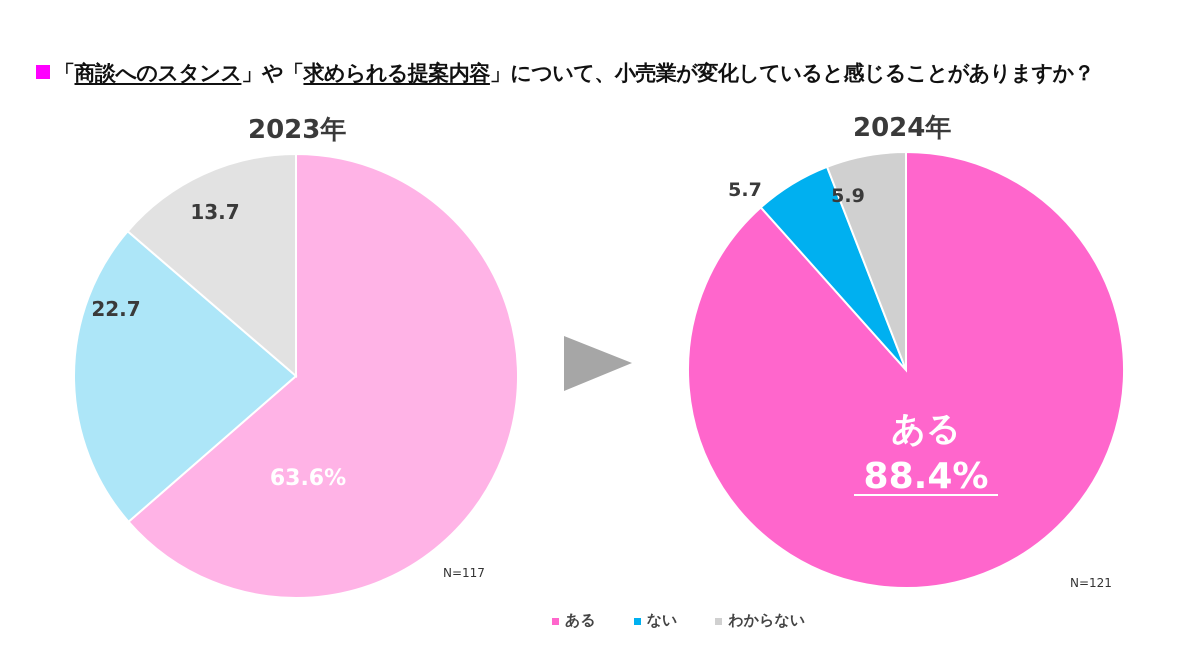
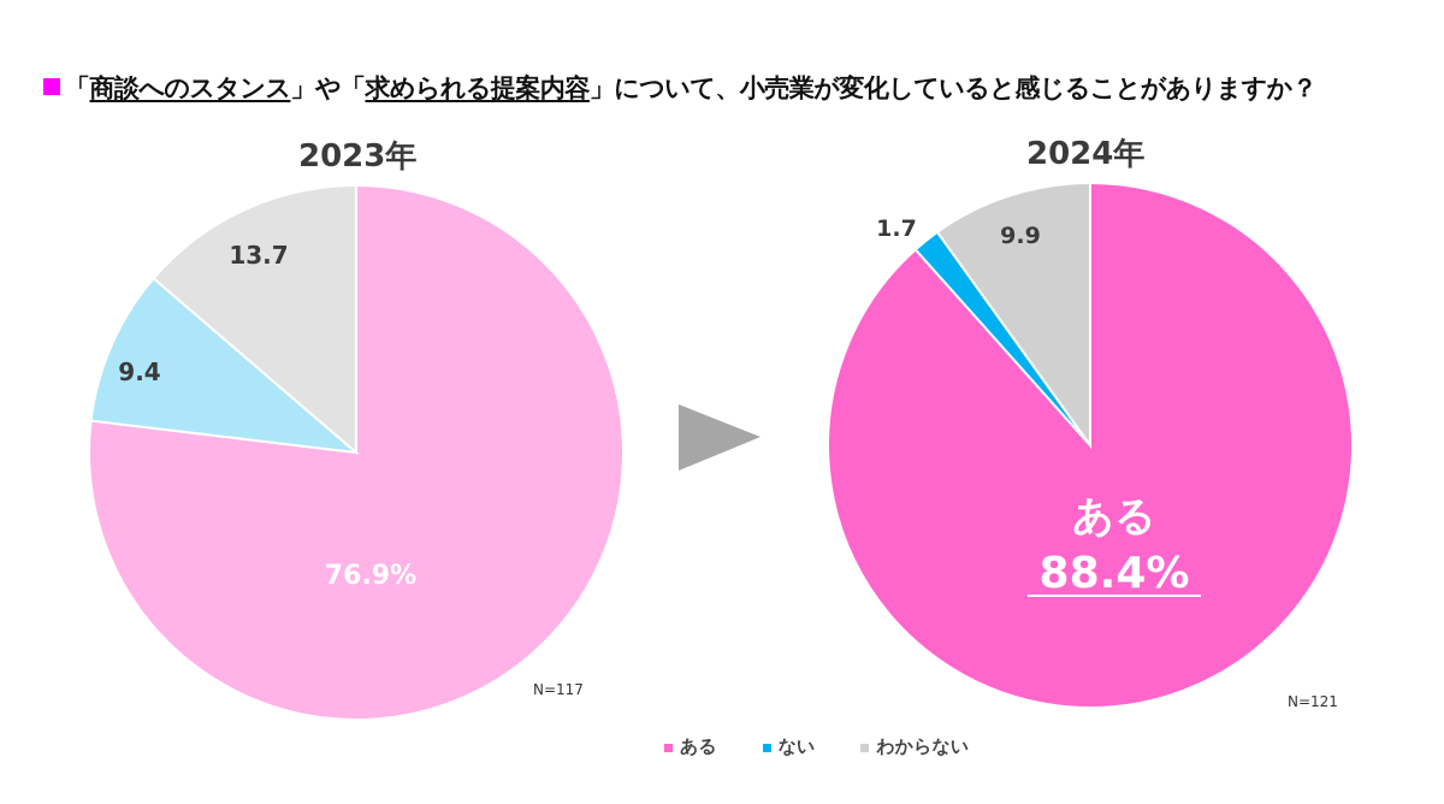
2023年/ある: 63.6% -> 76.9%
2023年/ない: 22.7 -> 9.4
2024年/ない: 5.7 -> 1.7
2024年/わからない: 5.9 -> 9.9
